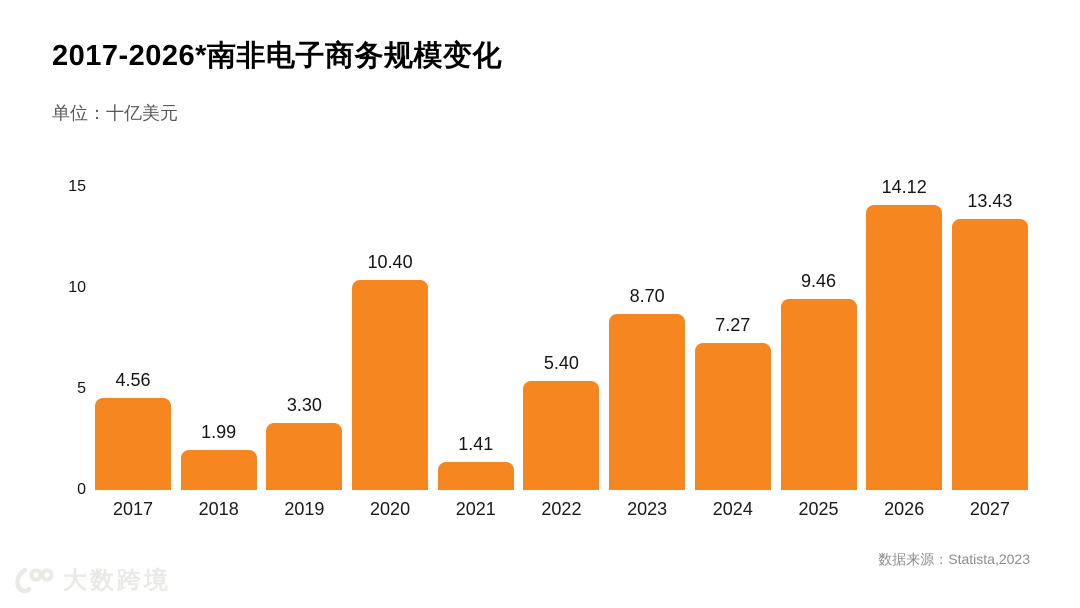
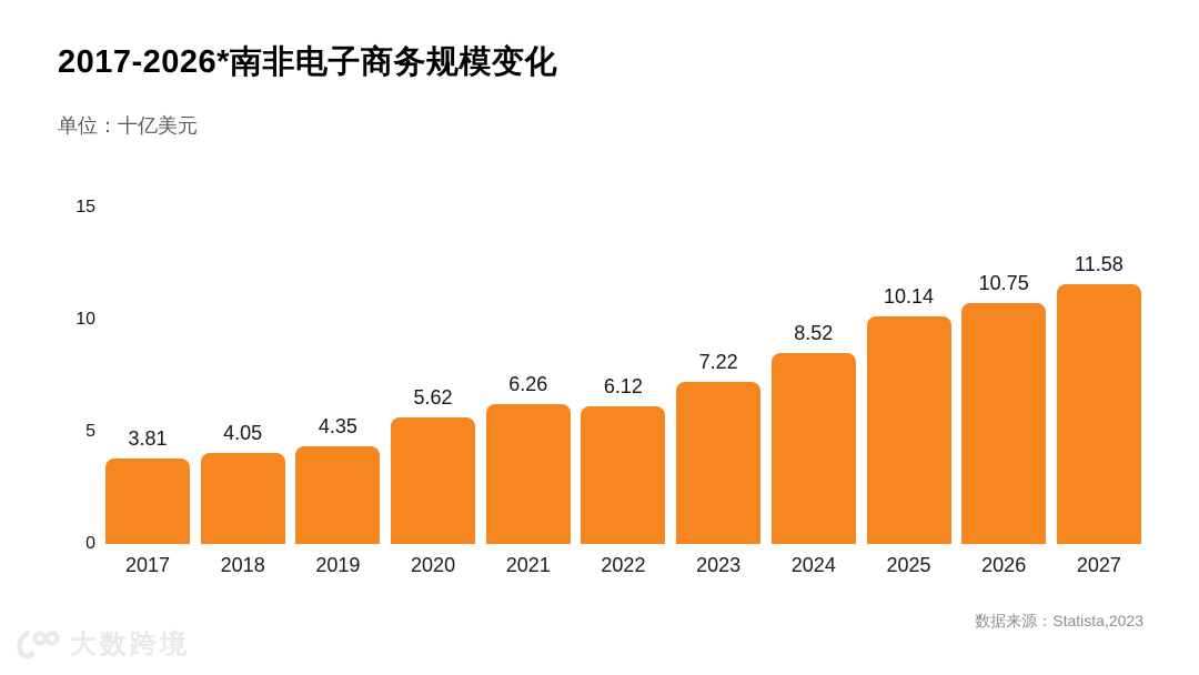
2017: 4.56 -> 3.81
2018: 1.99 -> 4.05
2019: 3.30 -> 4.35
2020: 10.40 -> 5.62
2021: 1.41 -> 6.26
2022: 5.40 -> 6.12
2023: 8.70 -> 7.22
2024: 7.27 -> 8.52
2025: 9.46 -> 10.14
2026: 14.12 -> 10.75
2027: 13.43 -> 11.58
